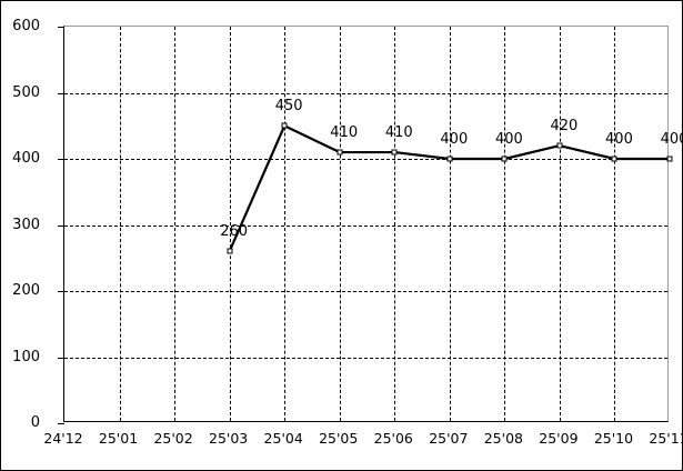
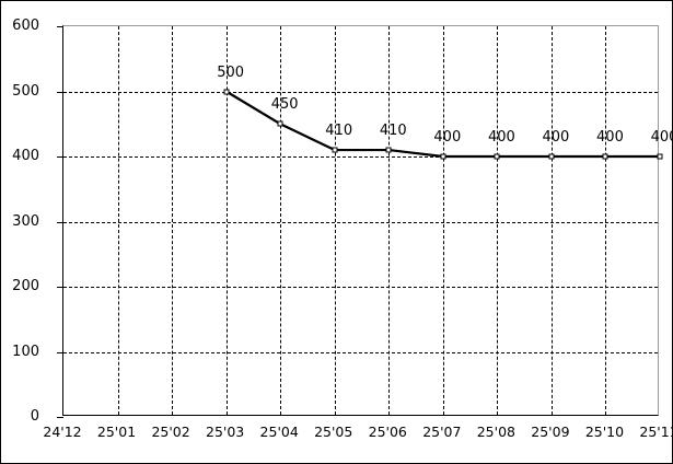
25'03: 260 -> 500
25'09: 420 -> 400
